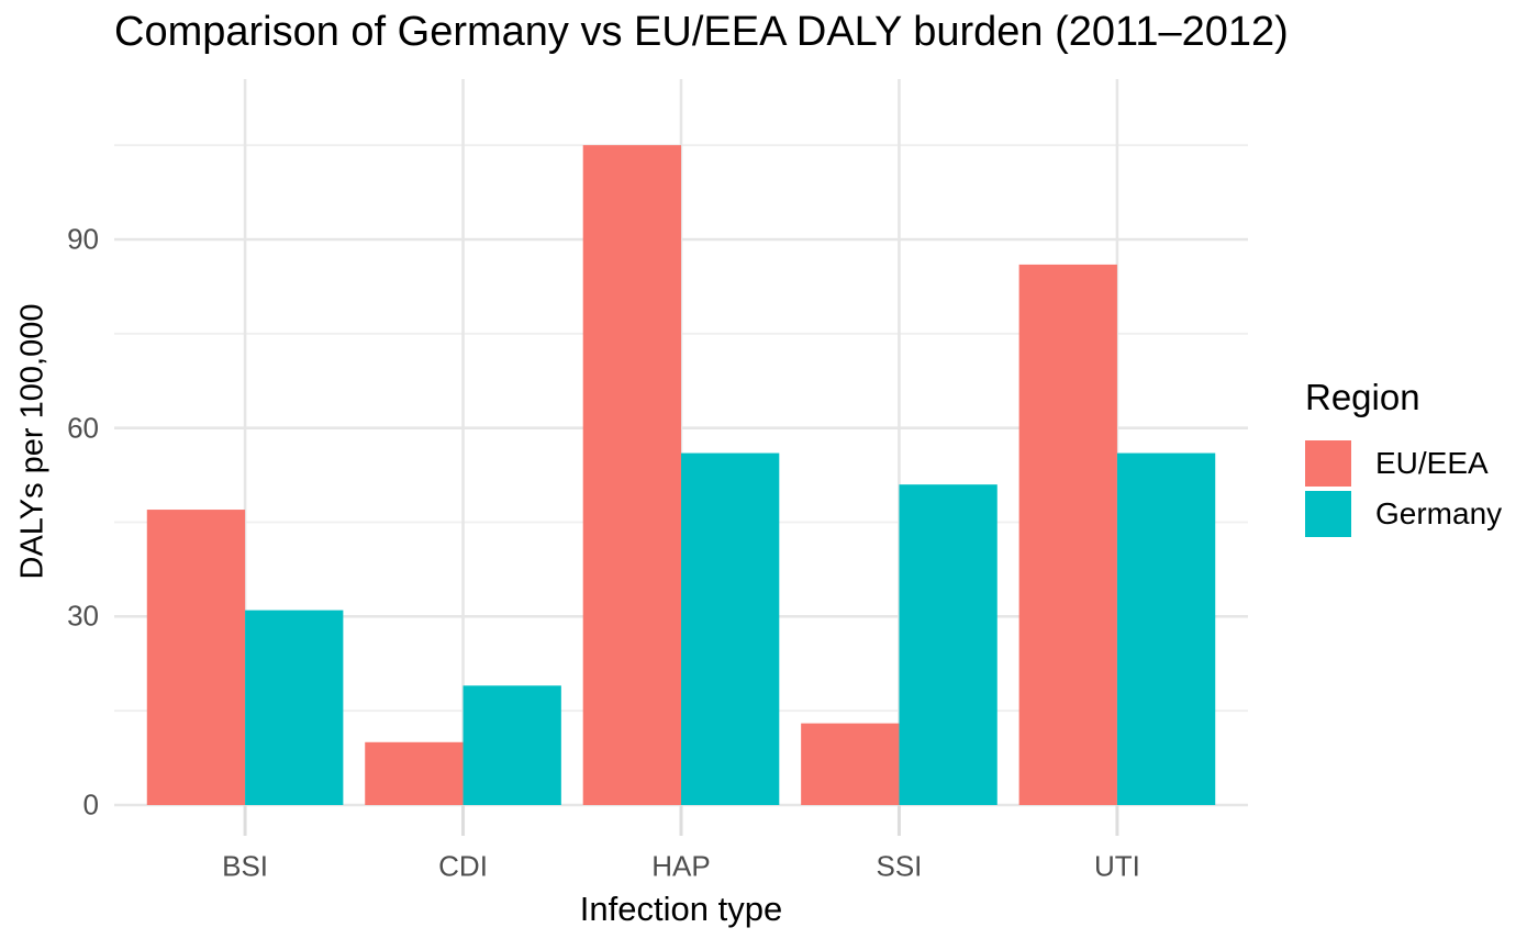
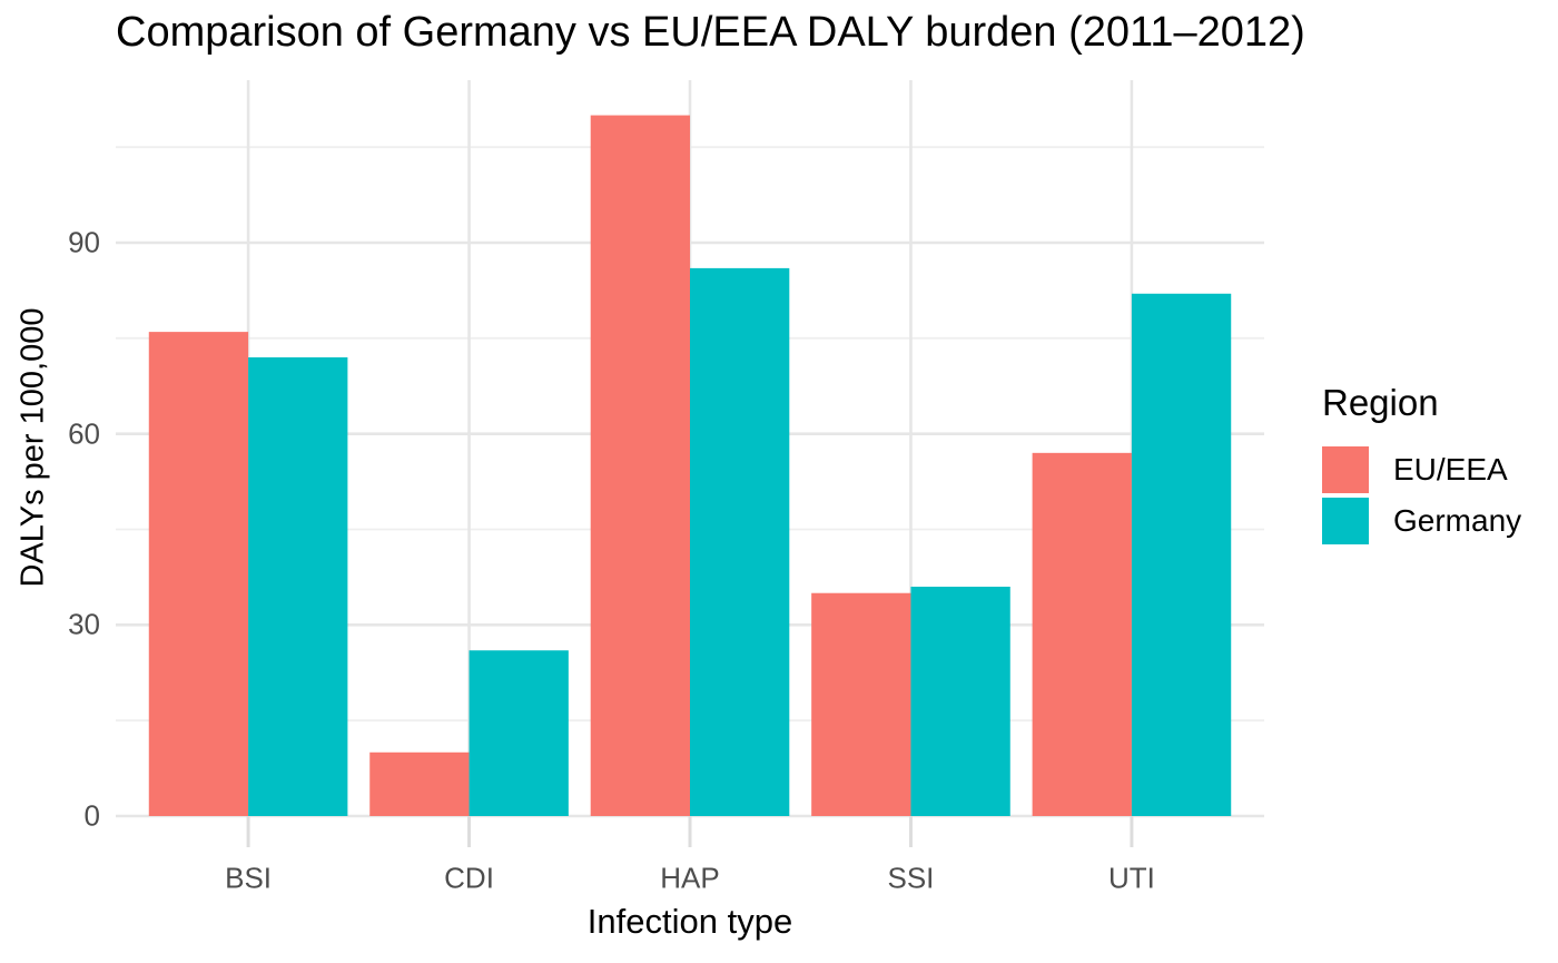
EU/EEA/BSI: 47 -> 76
Germany/BSI: 31 -> 72
Germany/CDI: 19 -> 26
EU/EEA/HAP: 105 -> 110
Germany/HAP: 56 -> 86
EU/EEA/SSI: 13 -> 35
Germany/SSI: 51 -> 36
EU/EEA/UTI: 86 -> 57
Germany/UTI: 56 -> 82
